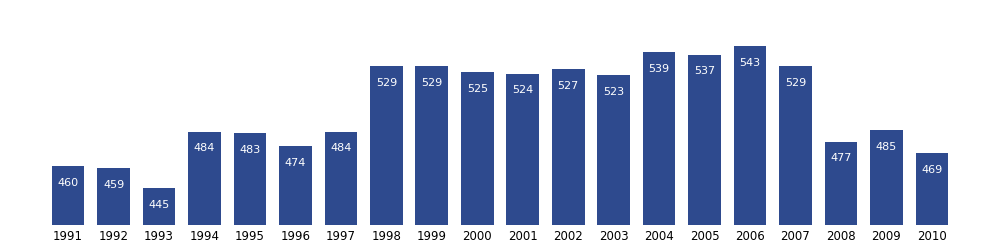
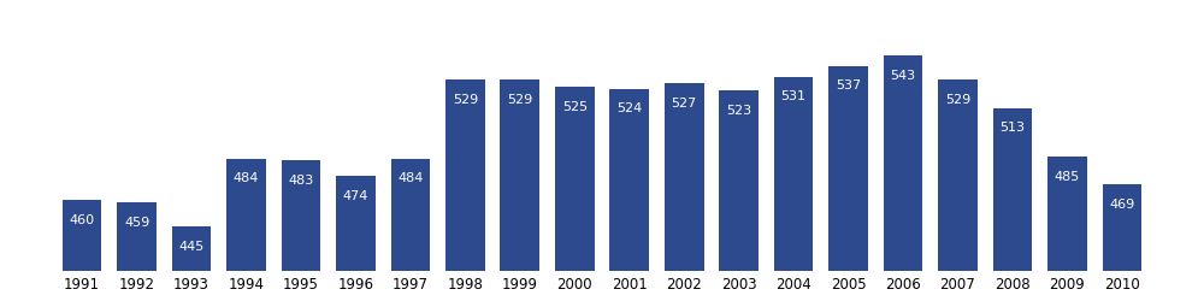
2004: 539 -> 531
2008: 477 -> 513
